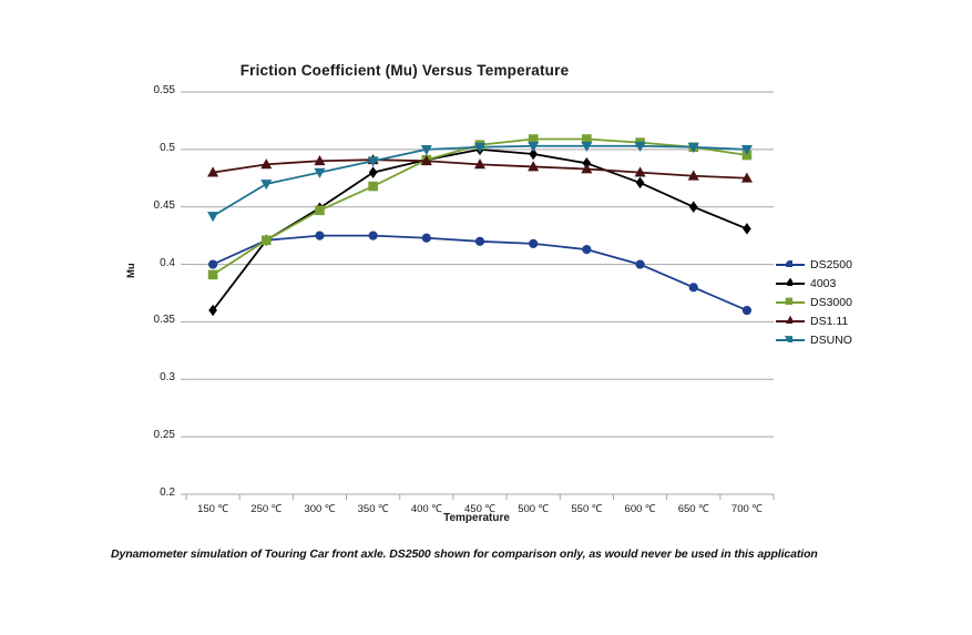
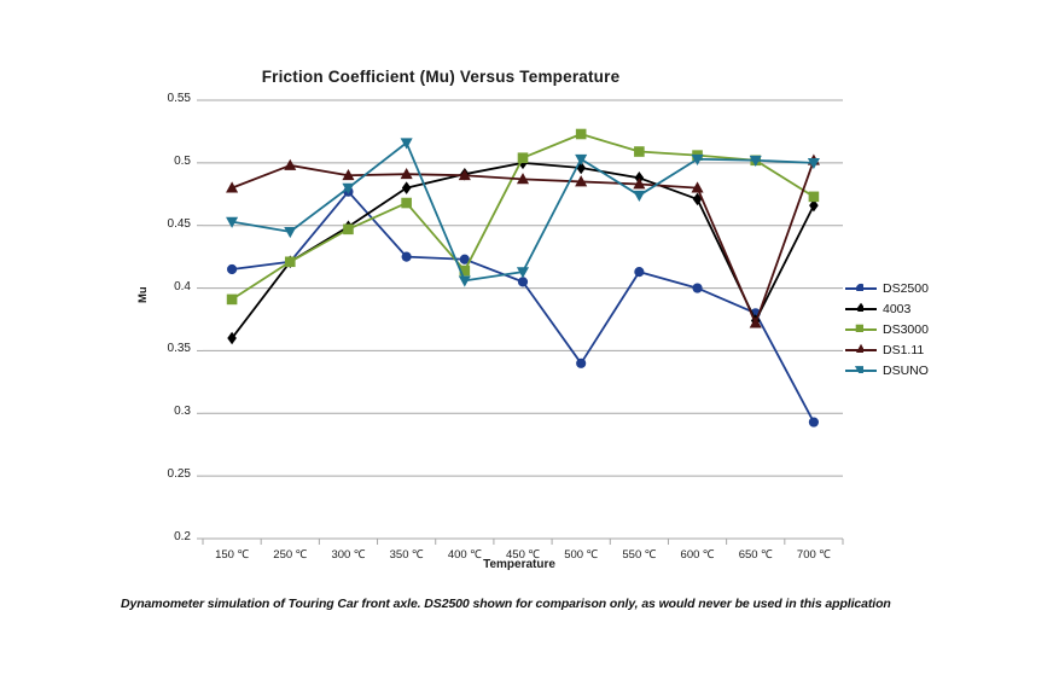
DS2500/150 ℃: 0.400 -> 0.415
DSUNO/150 ℃: 0.442 -> 0.453
DS1.11/250 ℃: 0.487 -> 0.498
DSUNO/250 ℃: 0.470 -> 0.445
DS2500/300 ℃: 0.425 -> 0.477
DSUNO/350 ℃: 0.490 -> 0.516
DS3000/400 ℃: 0.491 -> 0.414
DSUNO/400 ℃: 0.500 -> 0.406
DS2500/450 ℃: 0.420 -> 0.405
DSUNO/450 ℃: 0.502 -> 0.413
DS2500/500 ℃: 0.418 -> 0.340
DS3000/500 ℃: 0.509 -> 0.523
DSUNO/550 ℃: 0.503 -> 0.474
4003/650 ℃: 0.450 -> 0.374
DS1.11/650 ℃: 0.477 -> 0.372
DS2500/700 ℃: 0.360 -> 0.293
4003/700 ℃: 0.431 -> 0.466
DS3000/700 ℃: 0.495 -> 0.473
DS1.11/700 ℃: 0.475 -> 0.502
